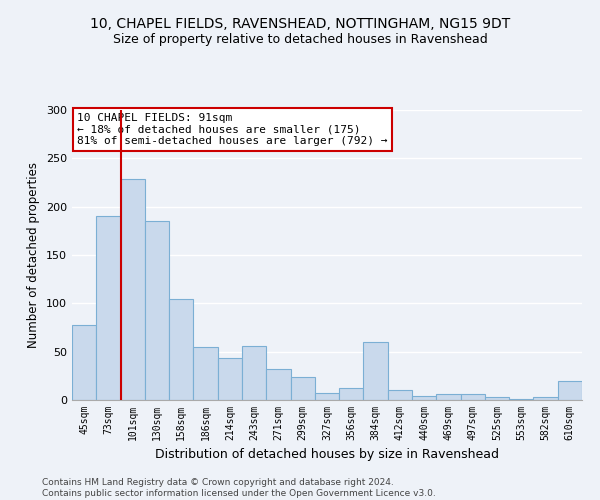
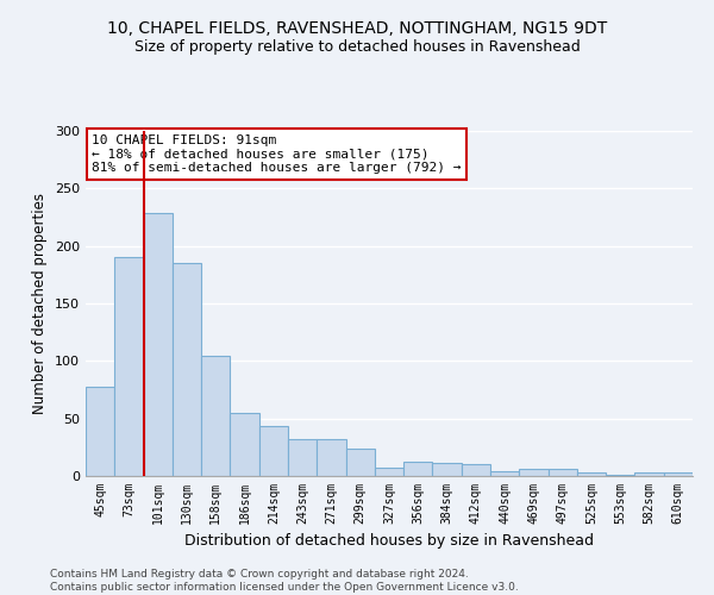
243sqm: 56 -> 32
384sqm: 60 -> 11
610sqm: 20 -> 3
